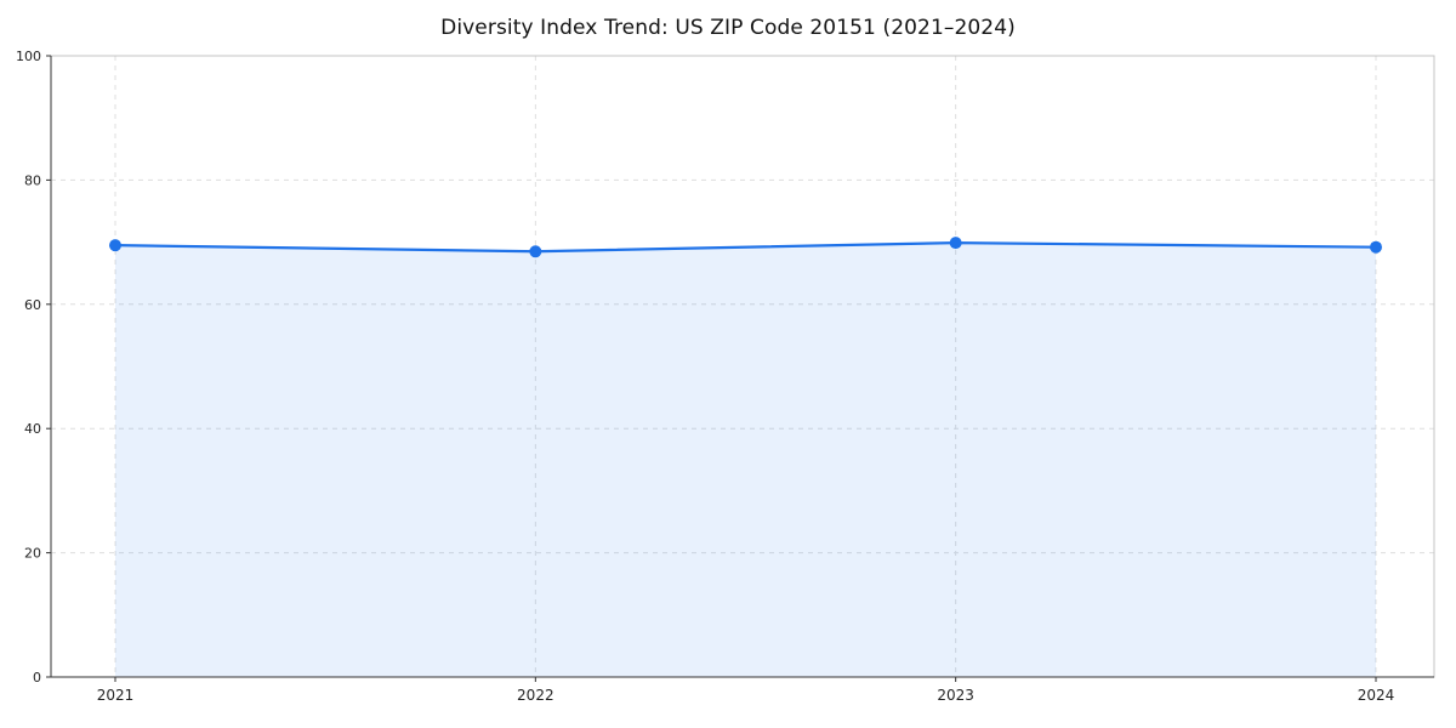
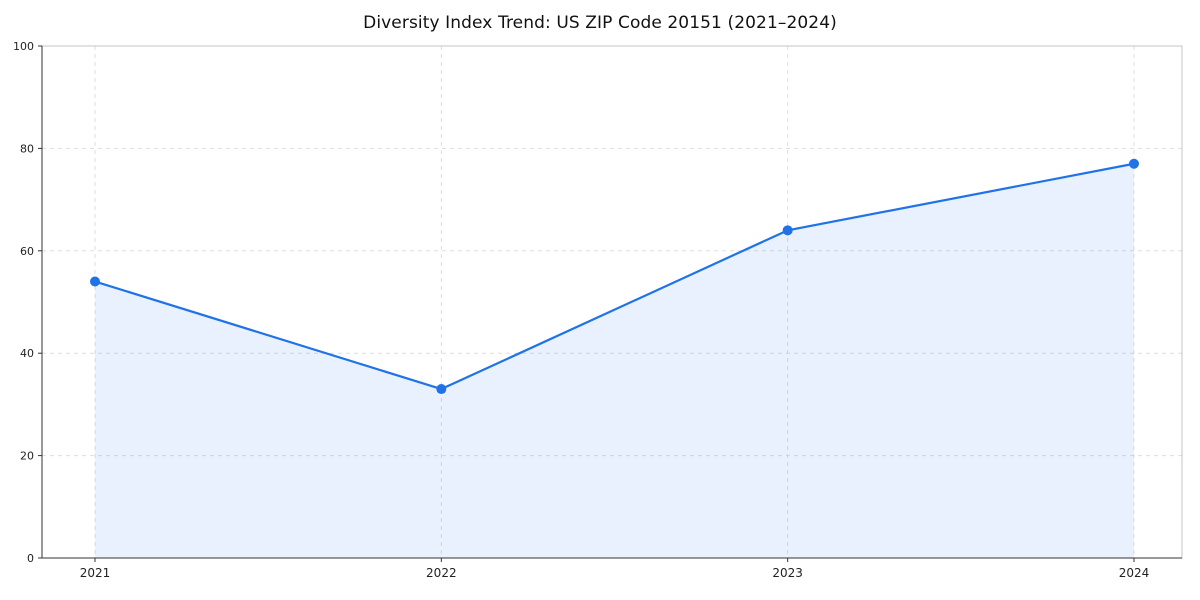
2021: 70 -> 54
2022: 68 -> 33
2023: 70 -> 64
2024: 69 -> 77
